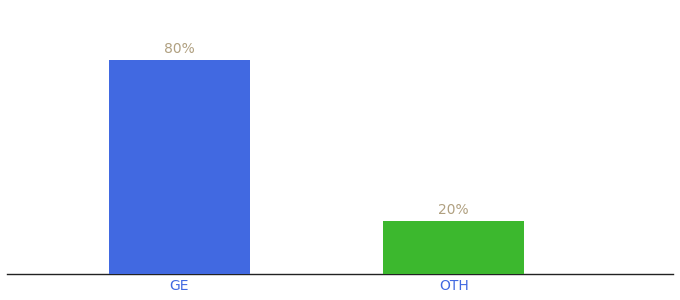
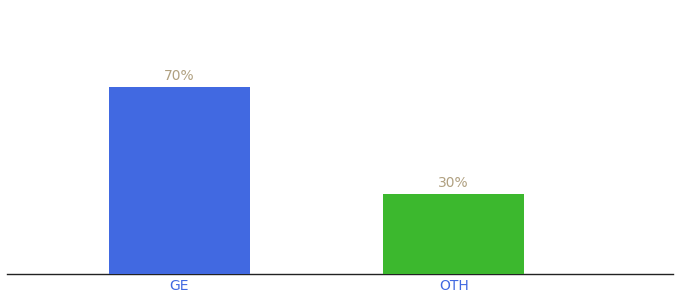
GE: 80% -> 70%
OTH: 20% -> 30%
